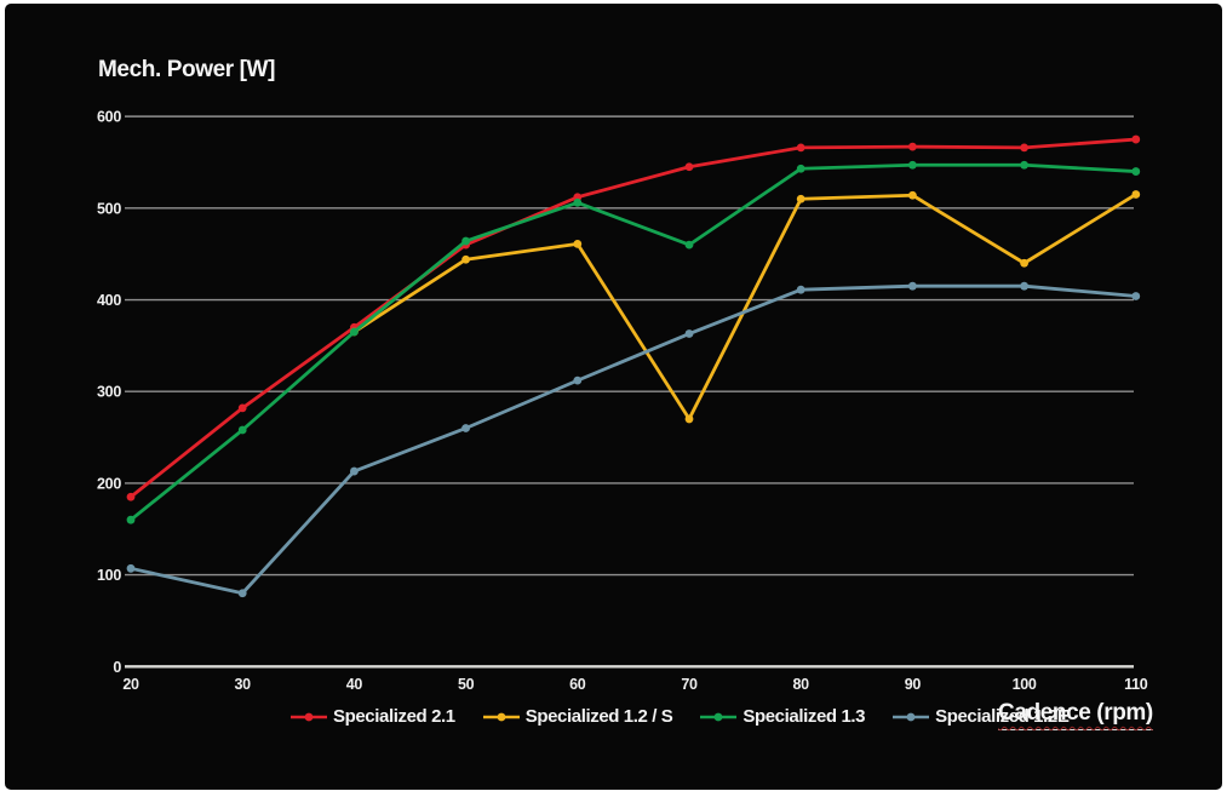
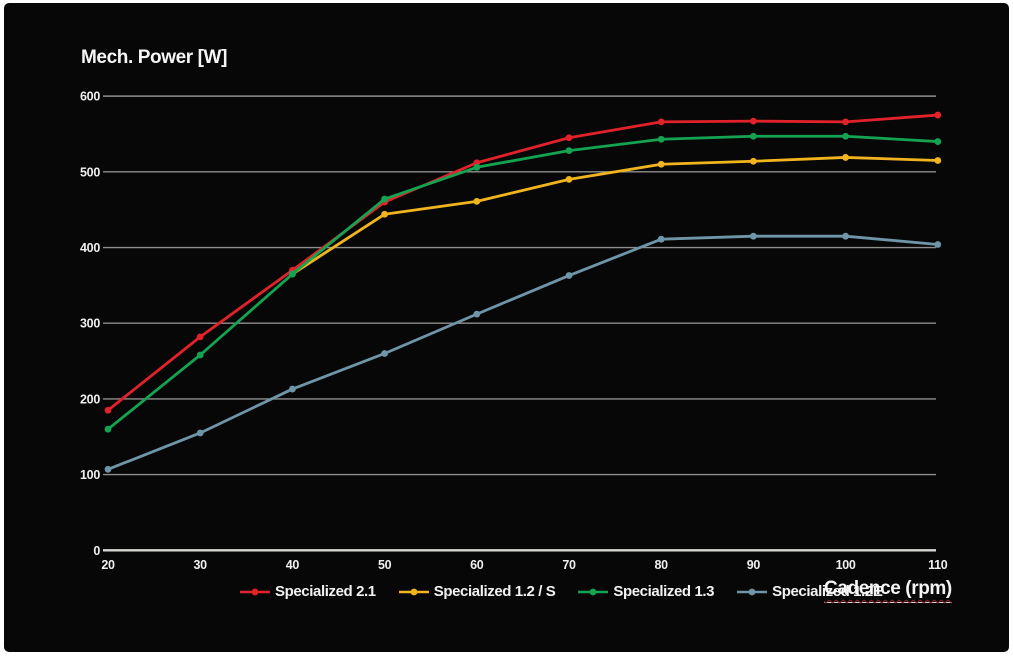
Specialized 1.2E/30: 80 -> 160
Specialized 1.2 / S/70: 270 -> 490
Specialized 1.3/70: 460 -> 530
Specialized 1.2 / S/100: 440 -> 520
